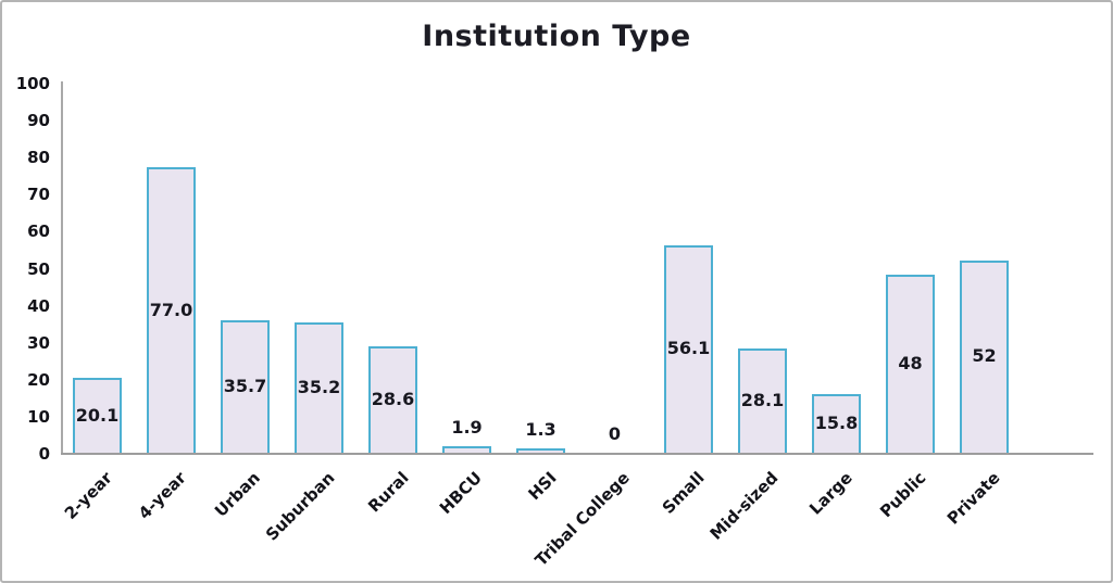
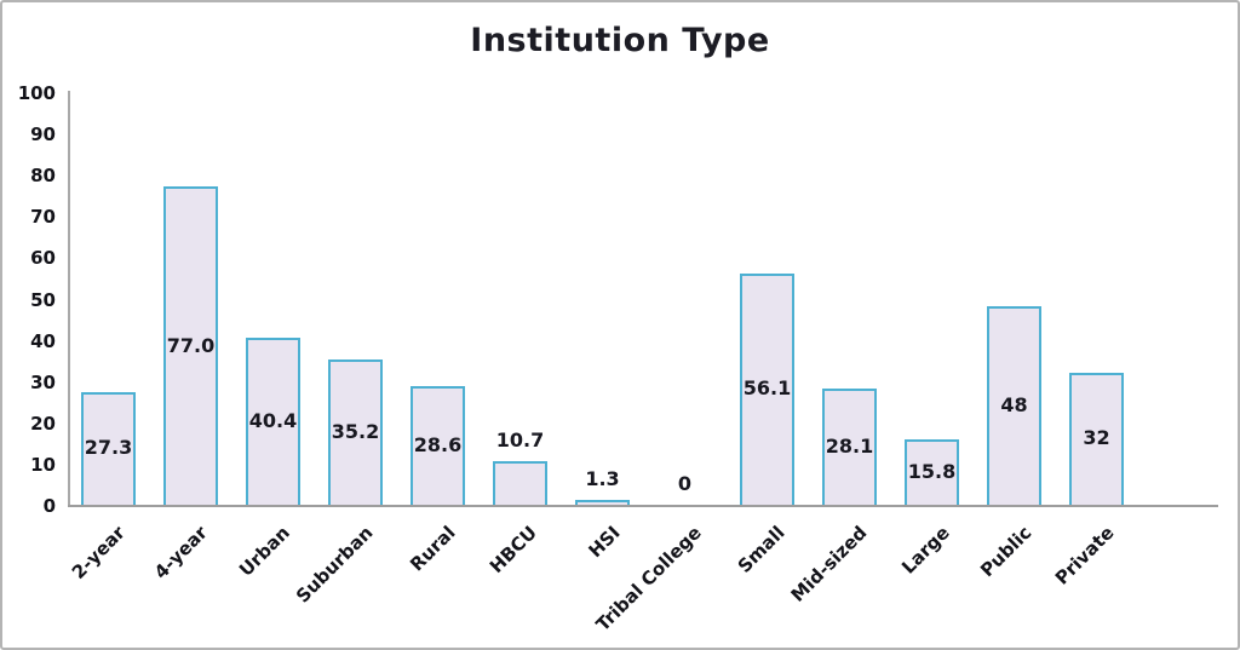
2-year: 20.1 -> 27.3
Urban: 35.7 -> 40.4
HBCU: 1.9 -> 10.7
Private: 52 -> 32
